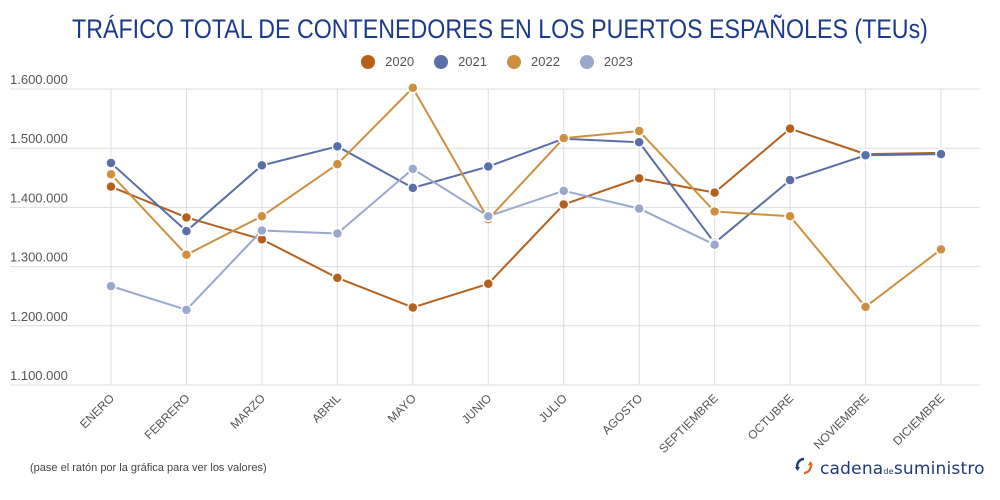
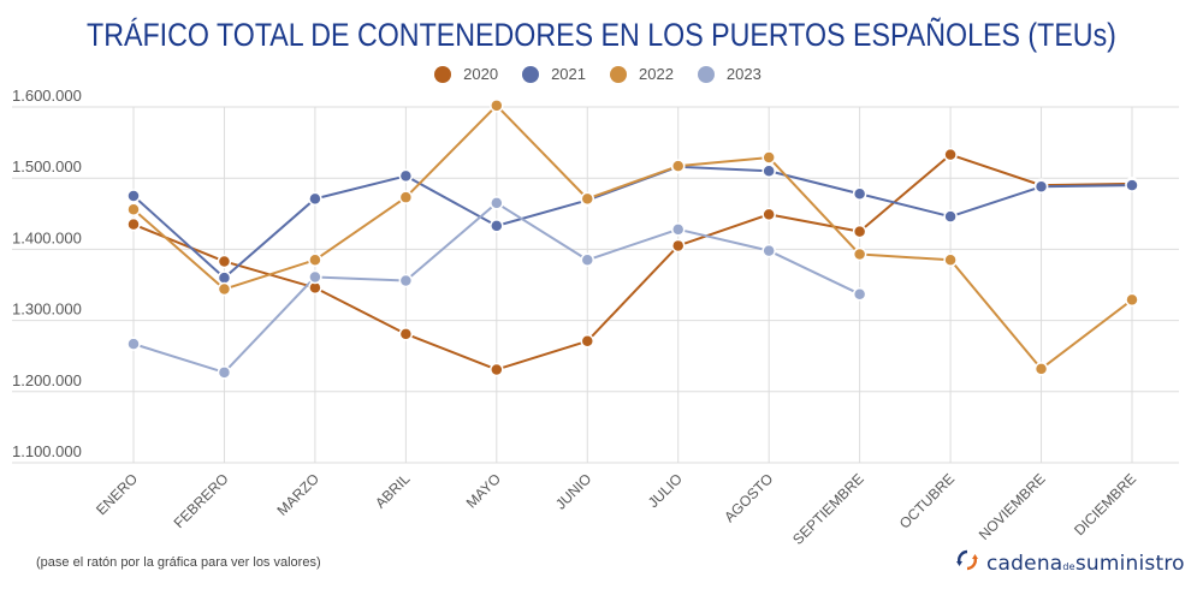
2022/FEBRERO: 1320000 -> 1340000
2022/JUNIO: 1380000 -> 1470000
2021/SEPTIEMBRE: 1340000 -> 1480000
